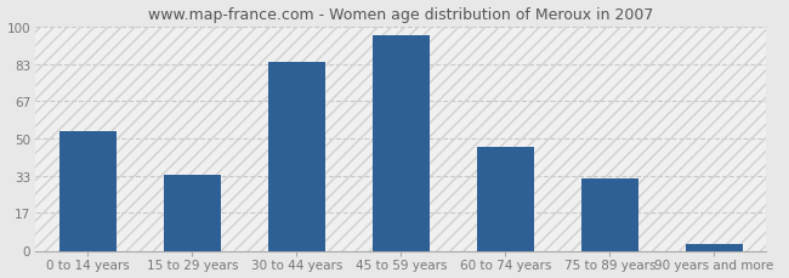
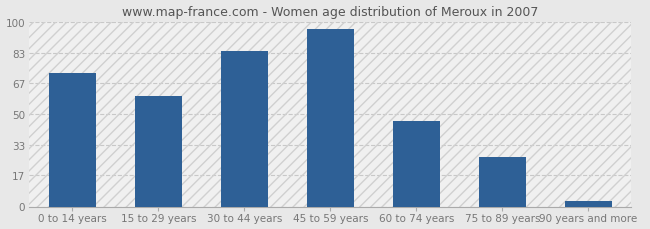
0 to 14 years: 53 -> 72
15 to 29 years: 34 -> 60
75 to 89 years: 32 -> 27
